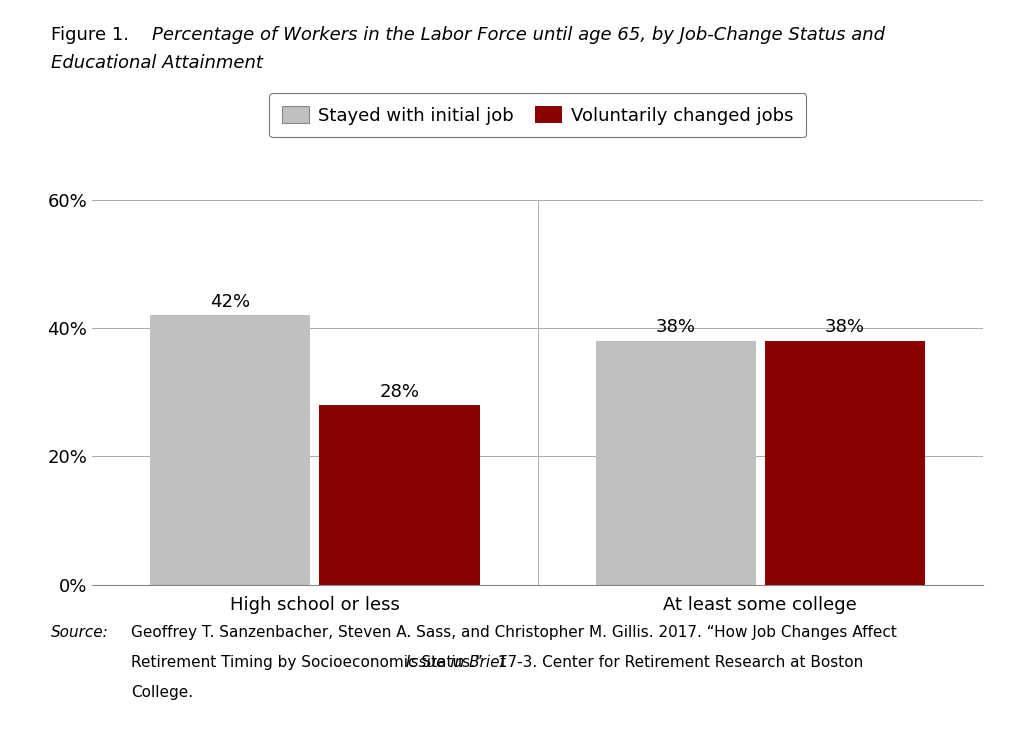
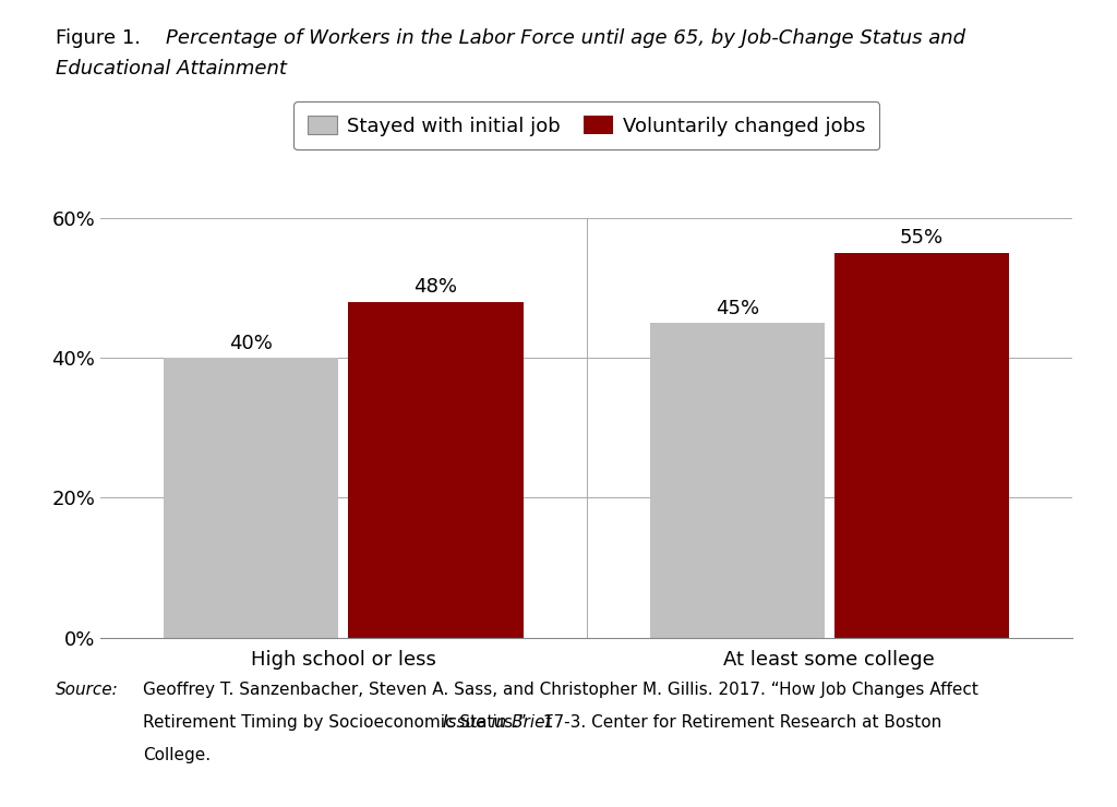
Stayed with initial job/High school or less: 42% -> 40%
Voluntarily changed jobs/High school or less: 28% -> 48%
Stayed with initial job/At least some college: 38% -> 45%
Voluntarily changed jobs/At least some college: 38% -> 55%
